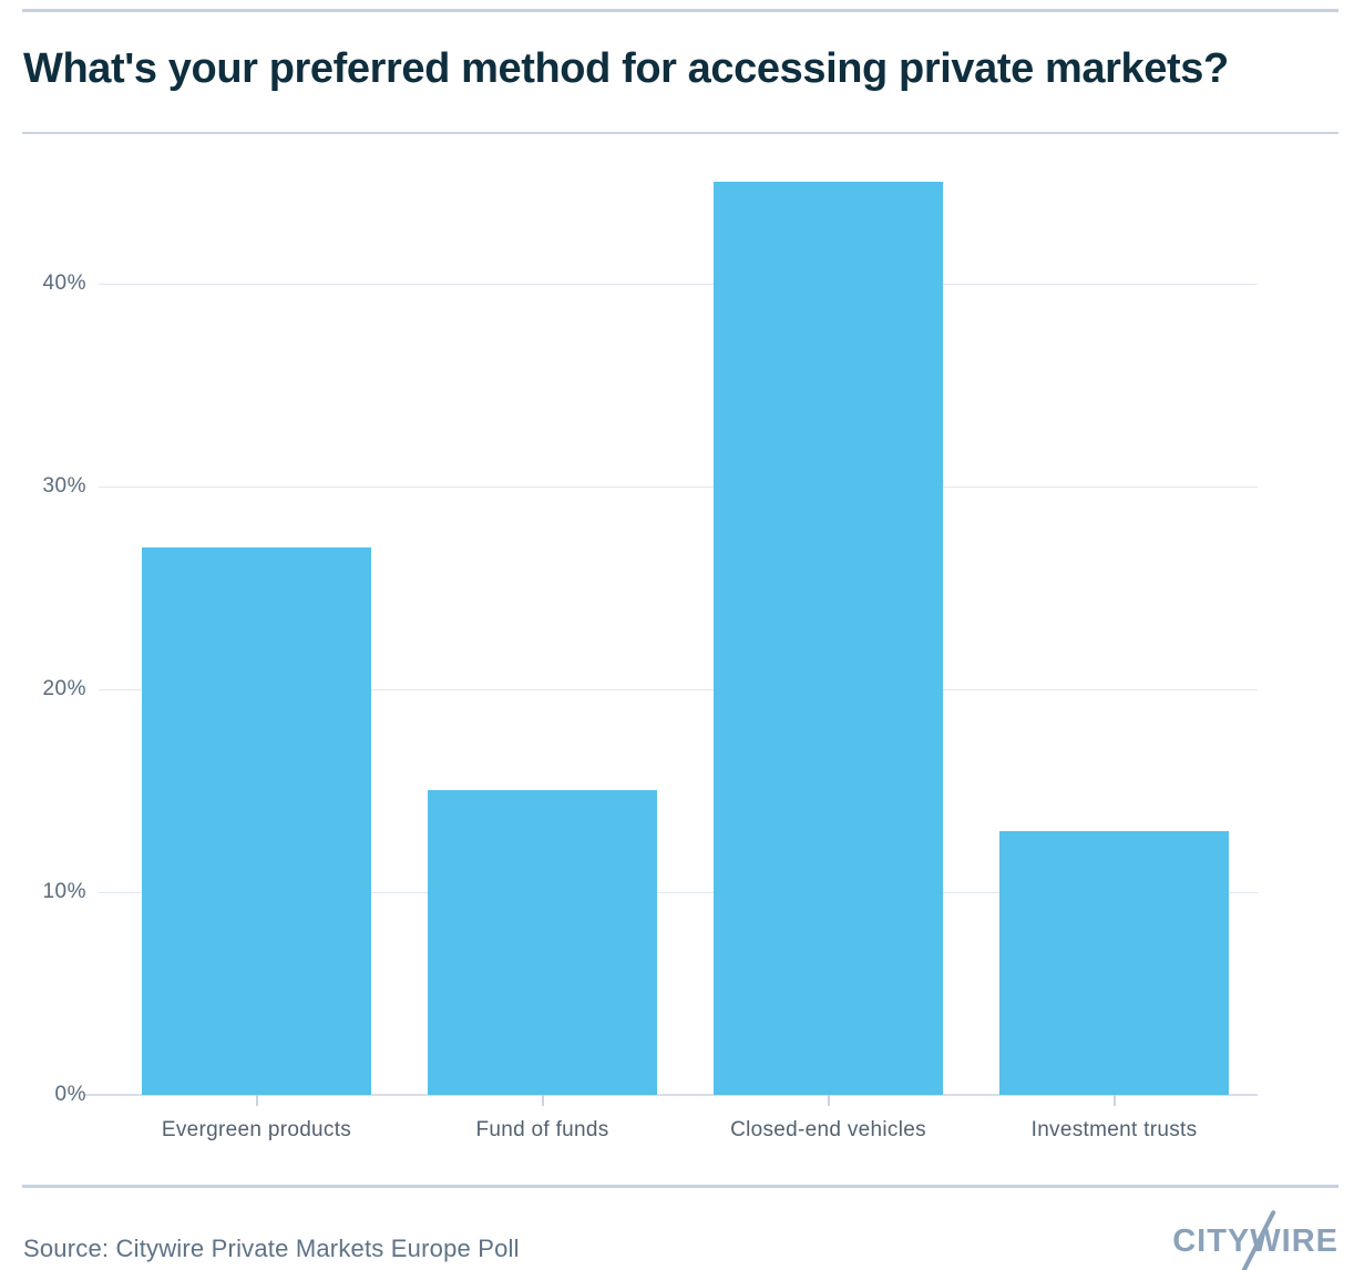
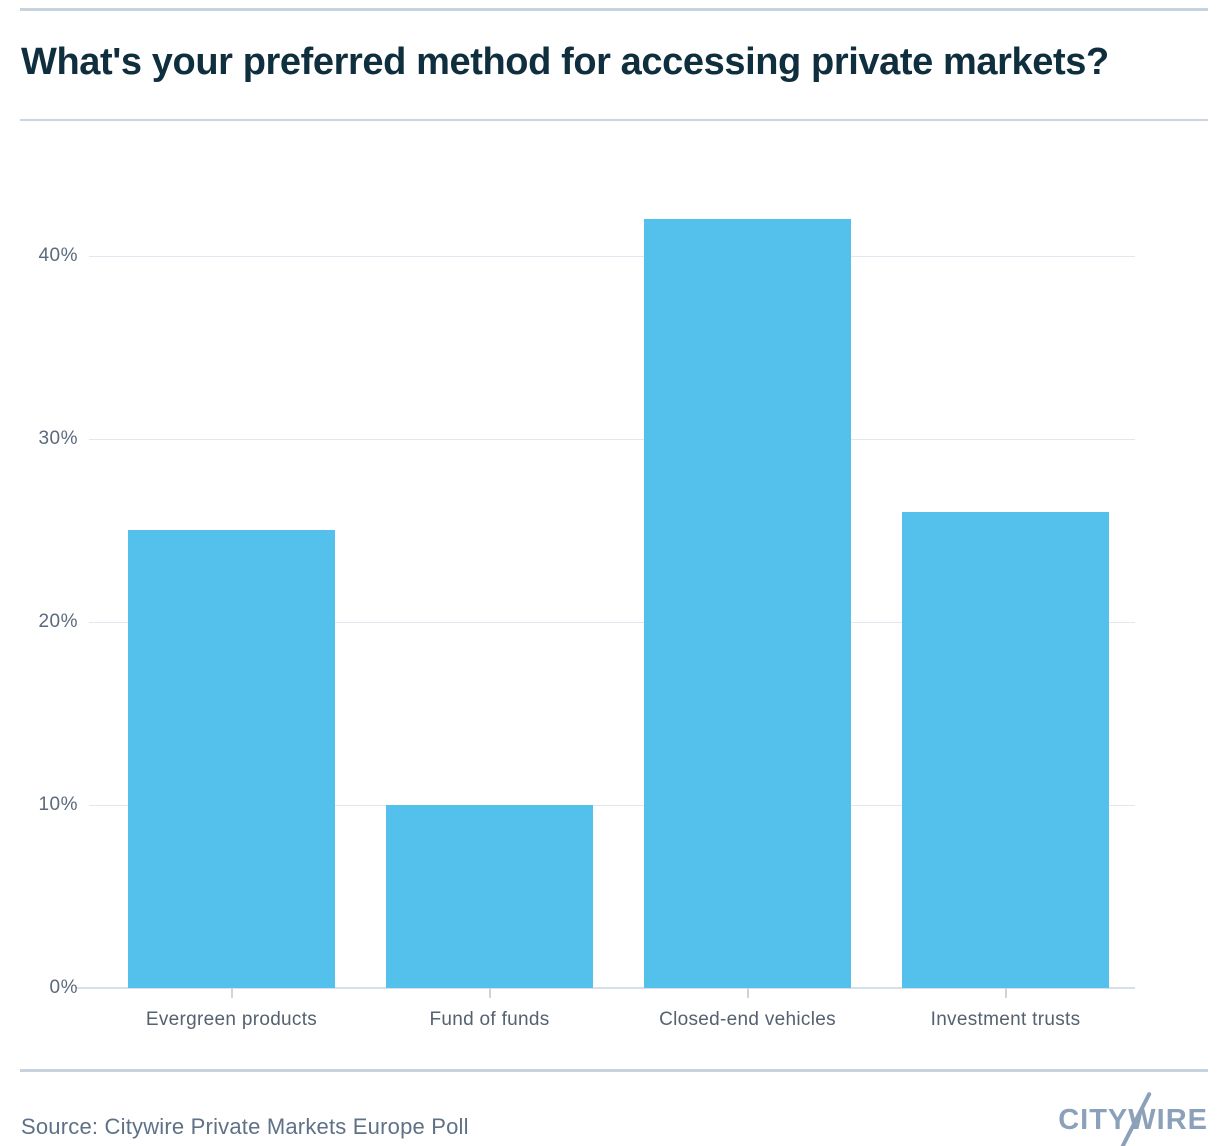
Evergreen products: 27% -> 25%
Fund of funds: 15% -> 10%
Closed-end vehicles: 45% -> 42%
Investment trusts: 13% -> 26%
